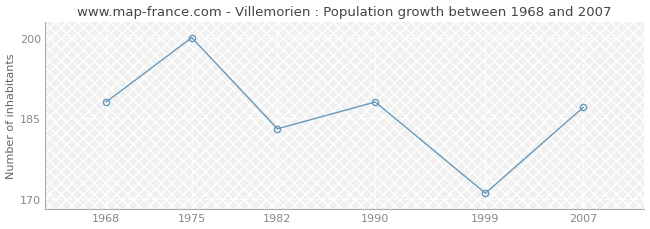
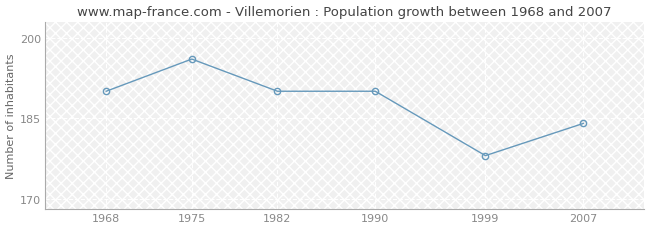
1968: 188 -> 190
1975: 200 -> 196
1982: 183 -> 190
1990: 188 -> 190
1999: 171 -> 178
2007: 187 -> 184
